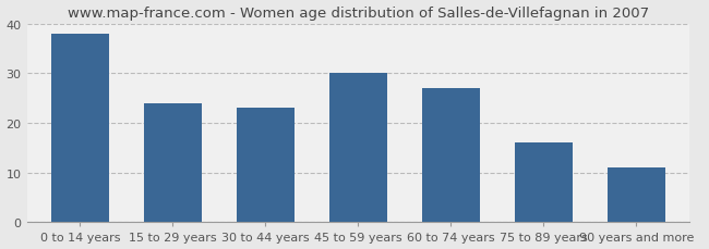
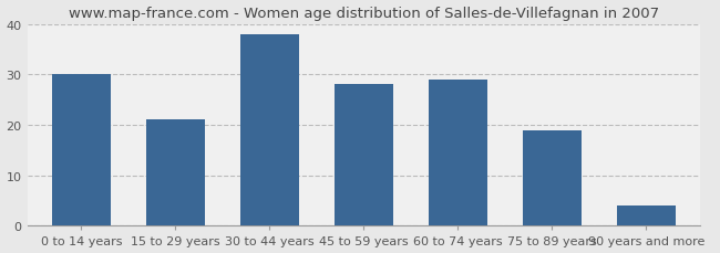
0 to 14 years: 38 -> 30
15 to 29 years: 24 -> 21
30 to 44 years: 23 -> 38
45 to 59 years: 30 -> 28
60 to 74 years: 27 -> 29
75 to 89 years: 16 -> 19
90 years and more: 11 -> 4
